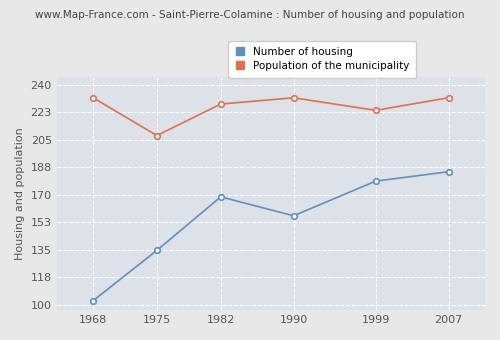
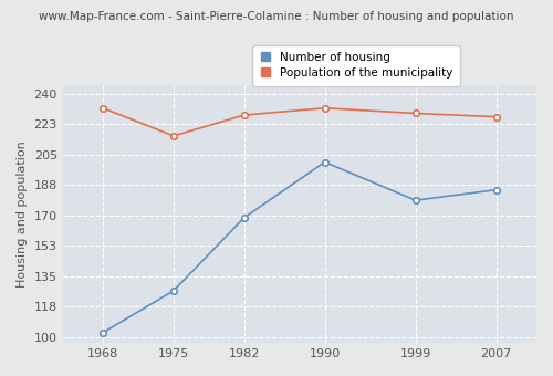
Number of housing/1975: 135 -> 127
Population of the municipality/1975: 208 -> 216
Number of housing/1990: 157 -> 201
Population of the municipality/1999: 224 -> 229
Population of the municipality/2007: 232 -> 227
